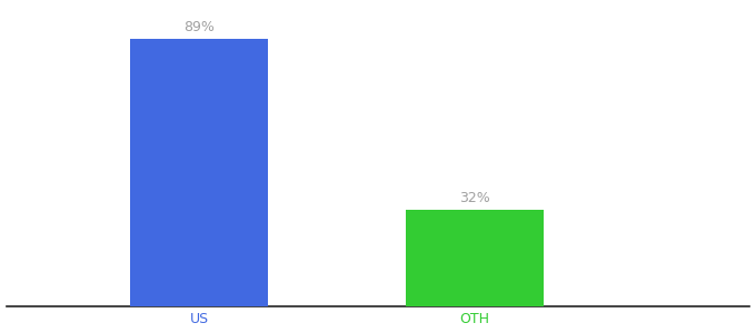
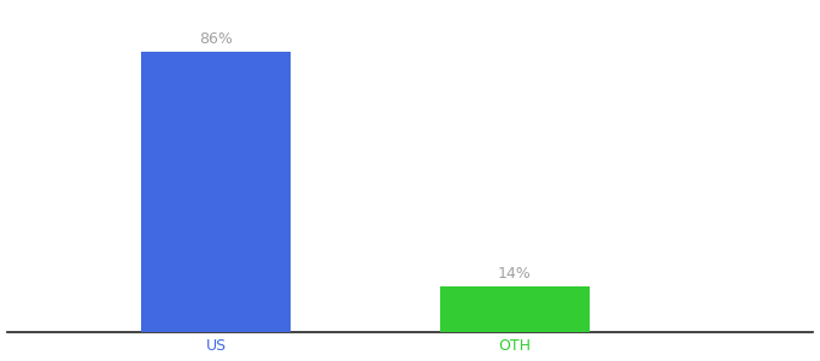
US: 89% -> 86%
OTH: 32% -> 14%
